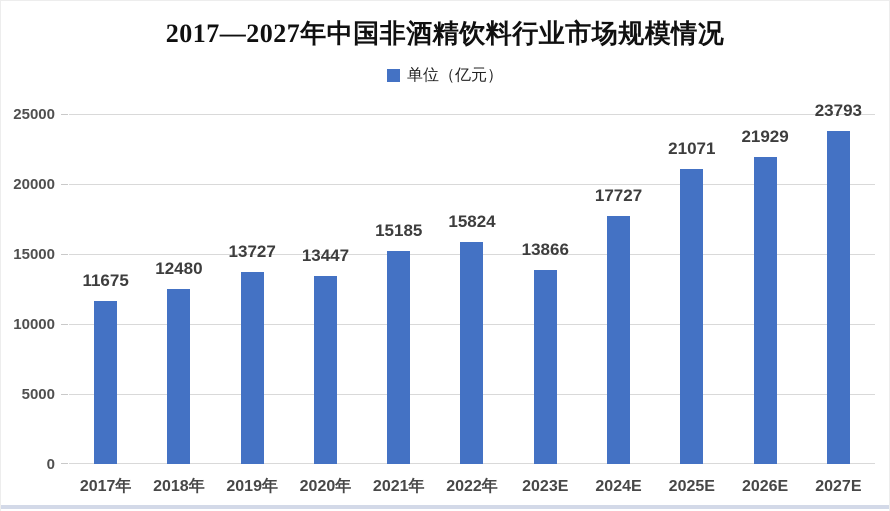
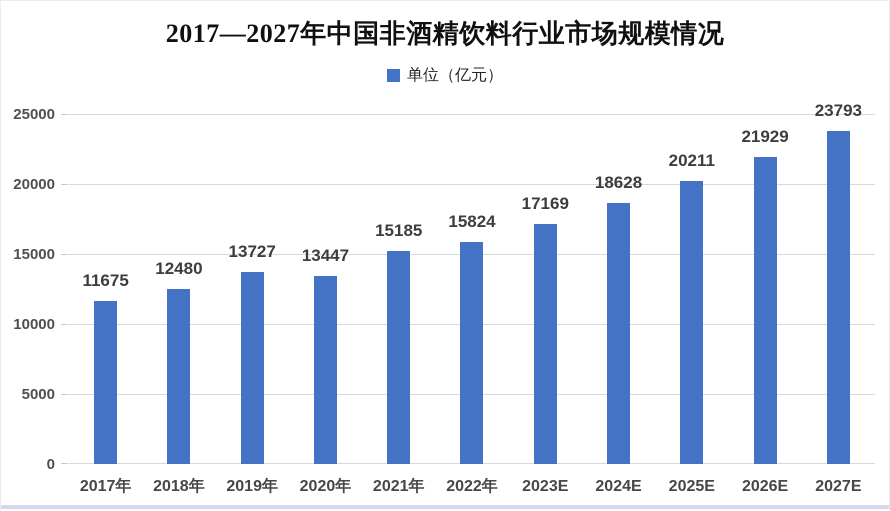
2023E: 13866 -> 17169
2024E: 17727 -> 18628
2025E: 21071 -> 20211
